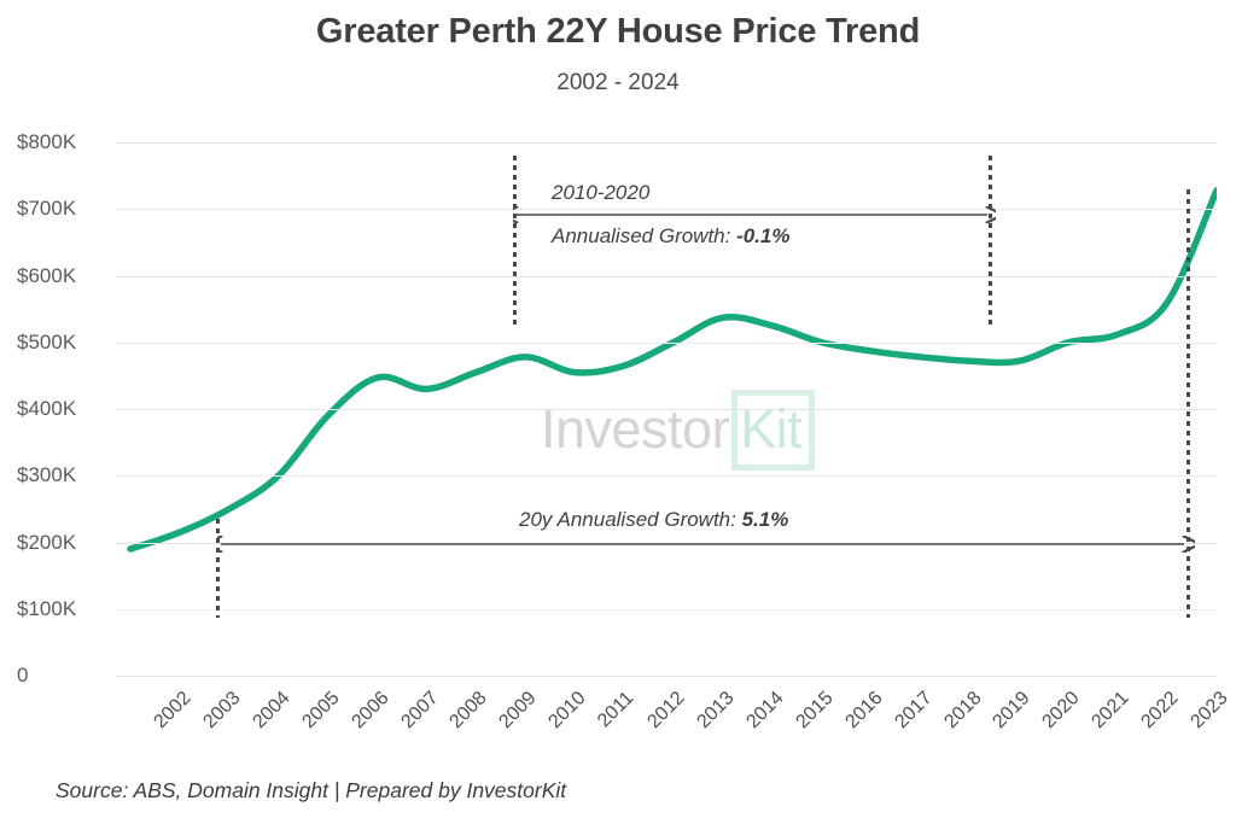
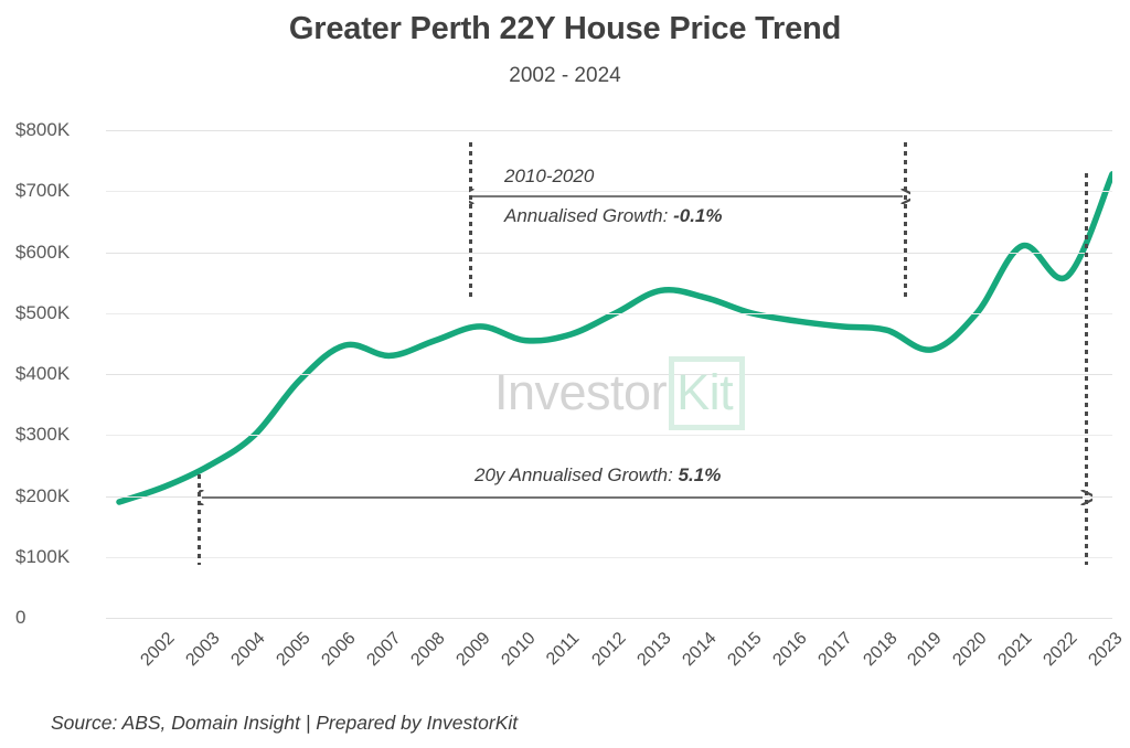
2020: $470K -> $440K
2022: $510K -> $610K
